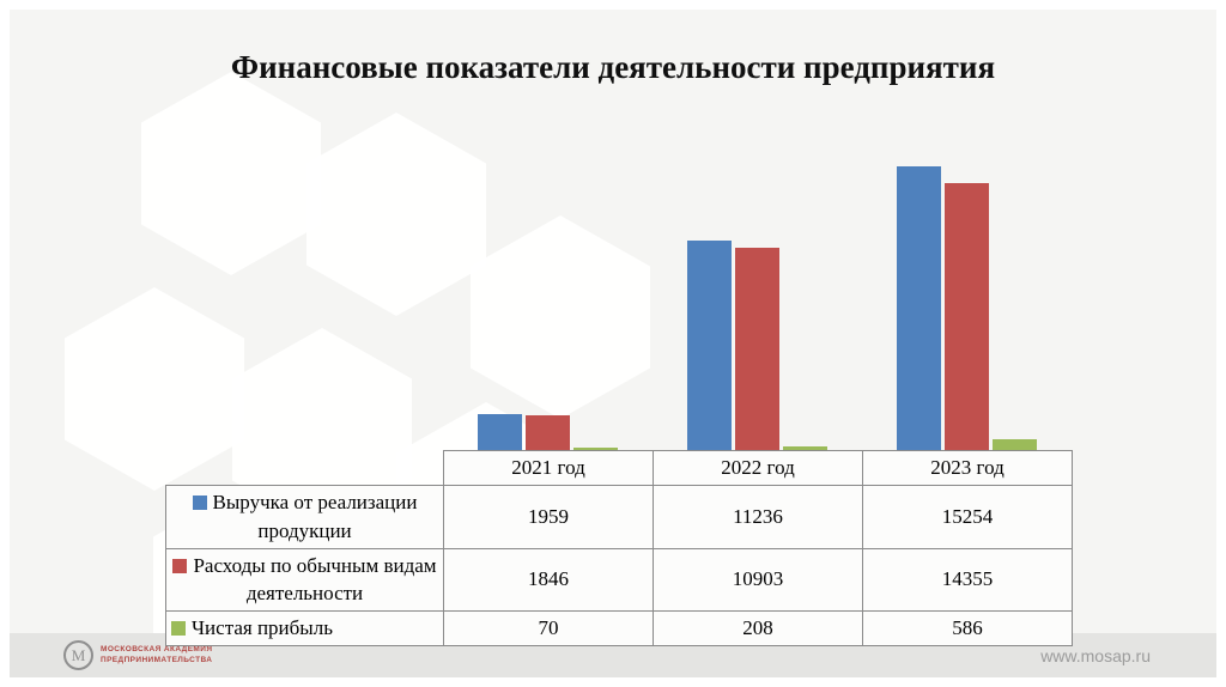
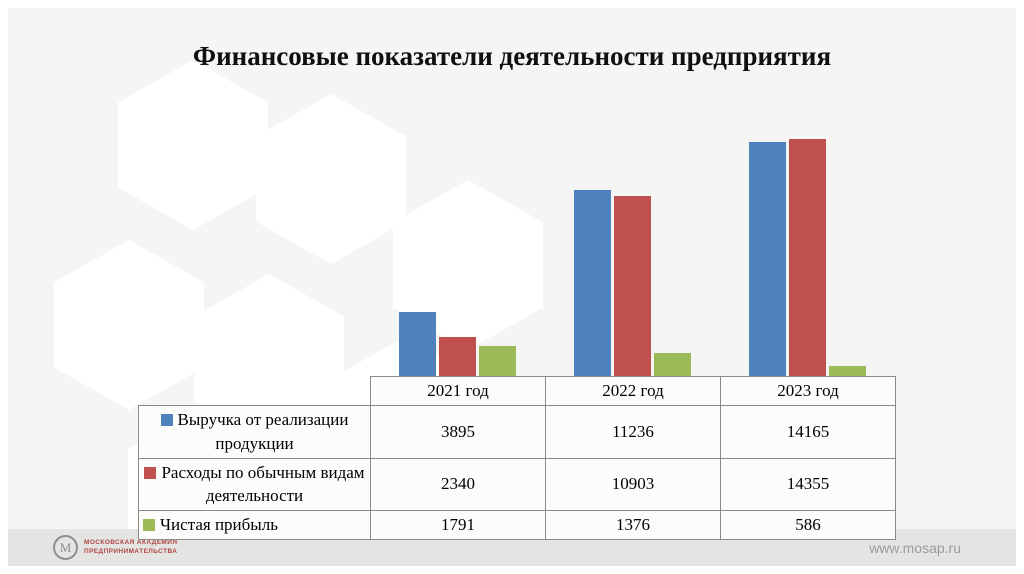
Выручка от реализации продукции/2021 год: 1959 -> 3895
Расходы по обычным видам деятельности/2021 год: 1846 -> 2340
Чистая прибыль/2021 год: 70 -> 1791
Чистая прибыль/2022 год: 208 -> 1376
Выручка от реализации продукции/2023 год: 15254 -> 14165
